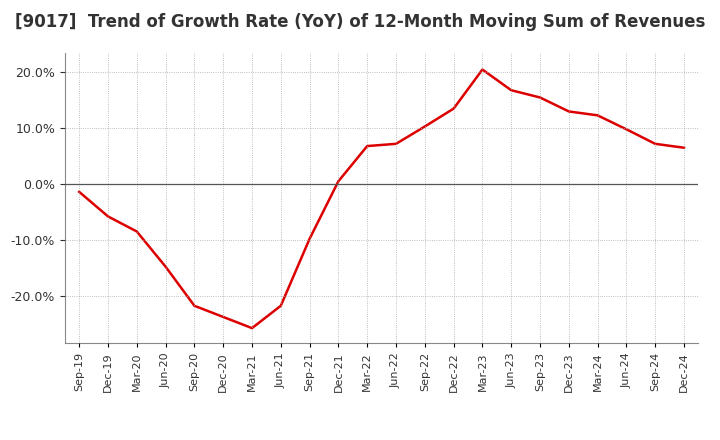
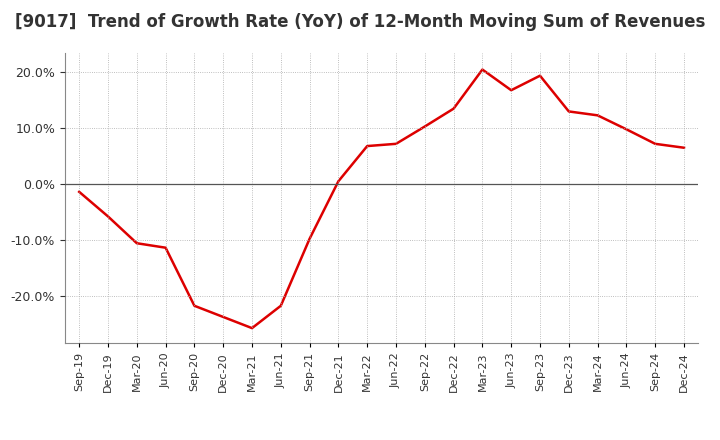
Mar-20: -8.5% -> -10.6%
Jun-20: -14.8% -> -11.4%
Sep-23: 15.5% -> 19.4%
